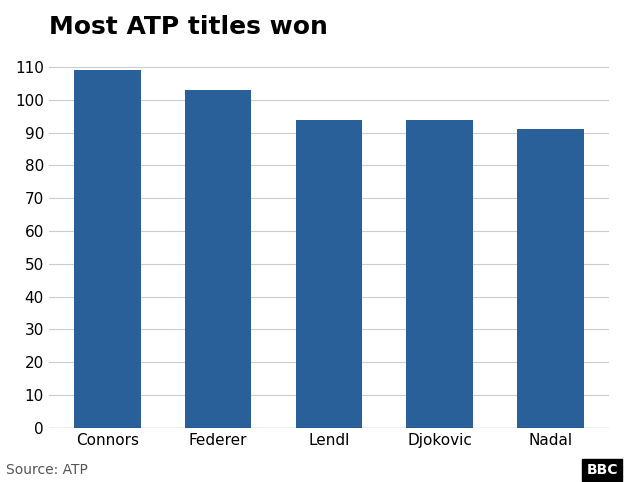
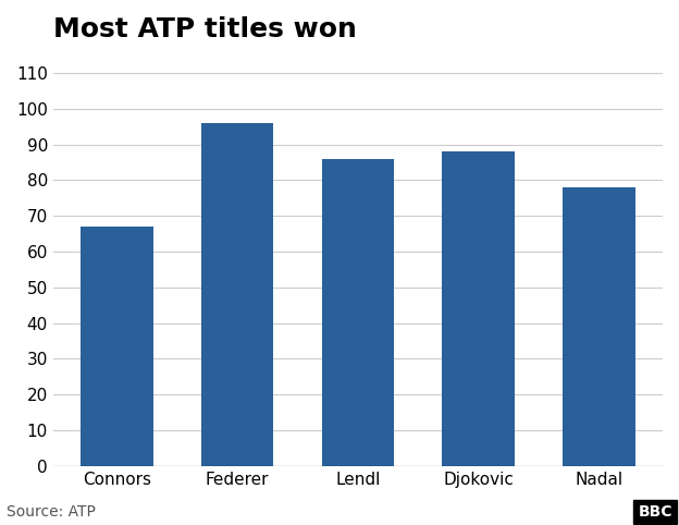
Connors: 109 -> 67
Federer: 103 -> 96
Lendl: 94 -> 86
Djokovic: 94 -> 88
Nadal: 91 -> 78
